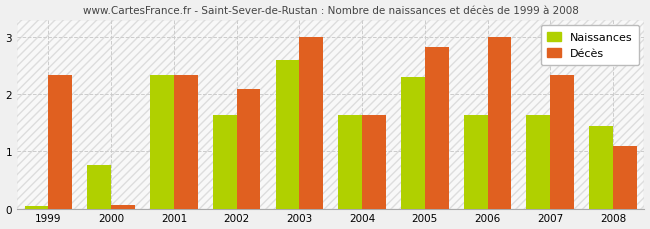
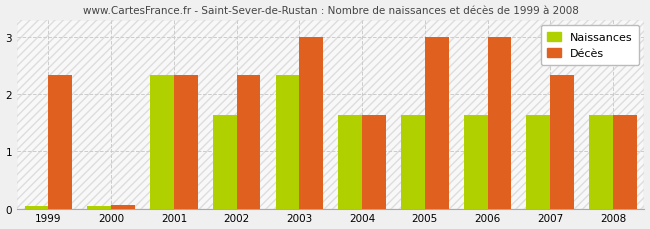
Naissances/2000: 0.76 -> 0.04
Décès/2002: 2.08 -> 2.33
Naissances/2003: 2.60 -> 2.33
Naissances/2005: 2.30 -> 1.63
Décès/2005: 2.82 -> 3.00
Naissances/2008: 1.44 -> 1.63
Décès/2008: 1.10 -> 1.63
